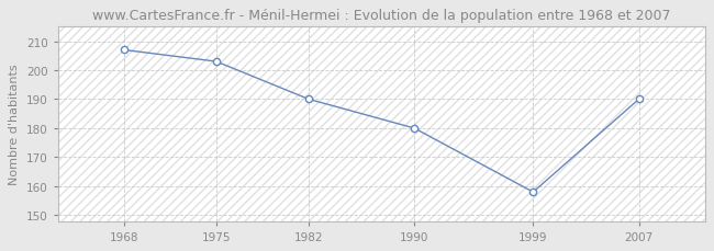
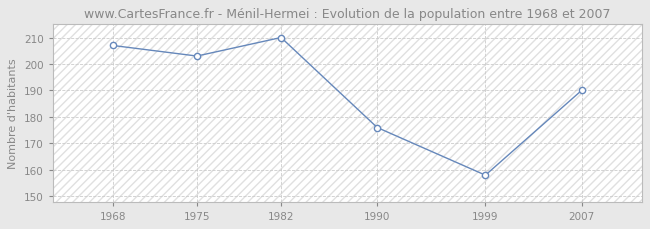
1982: 190 -> 210
1990: 180 -> 176
